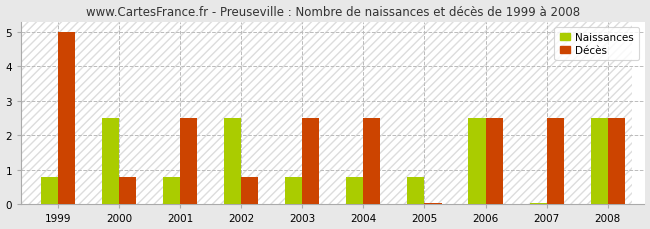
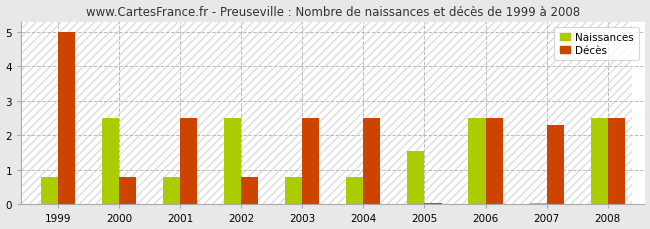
Naissances/2005: 0.80 -> 1.55
Décès/2007: 2.50 -> 2.30
